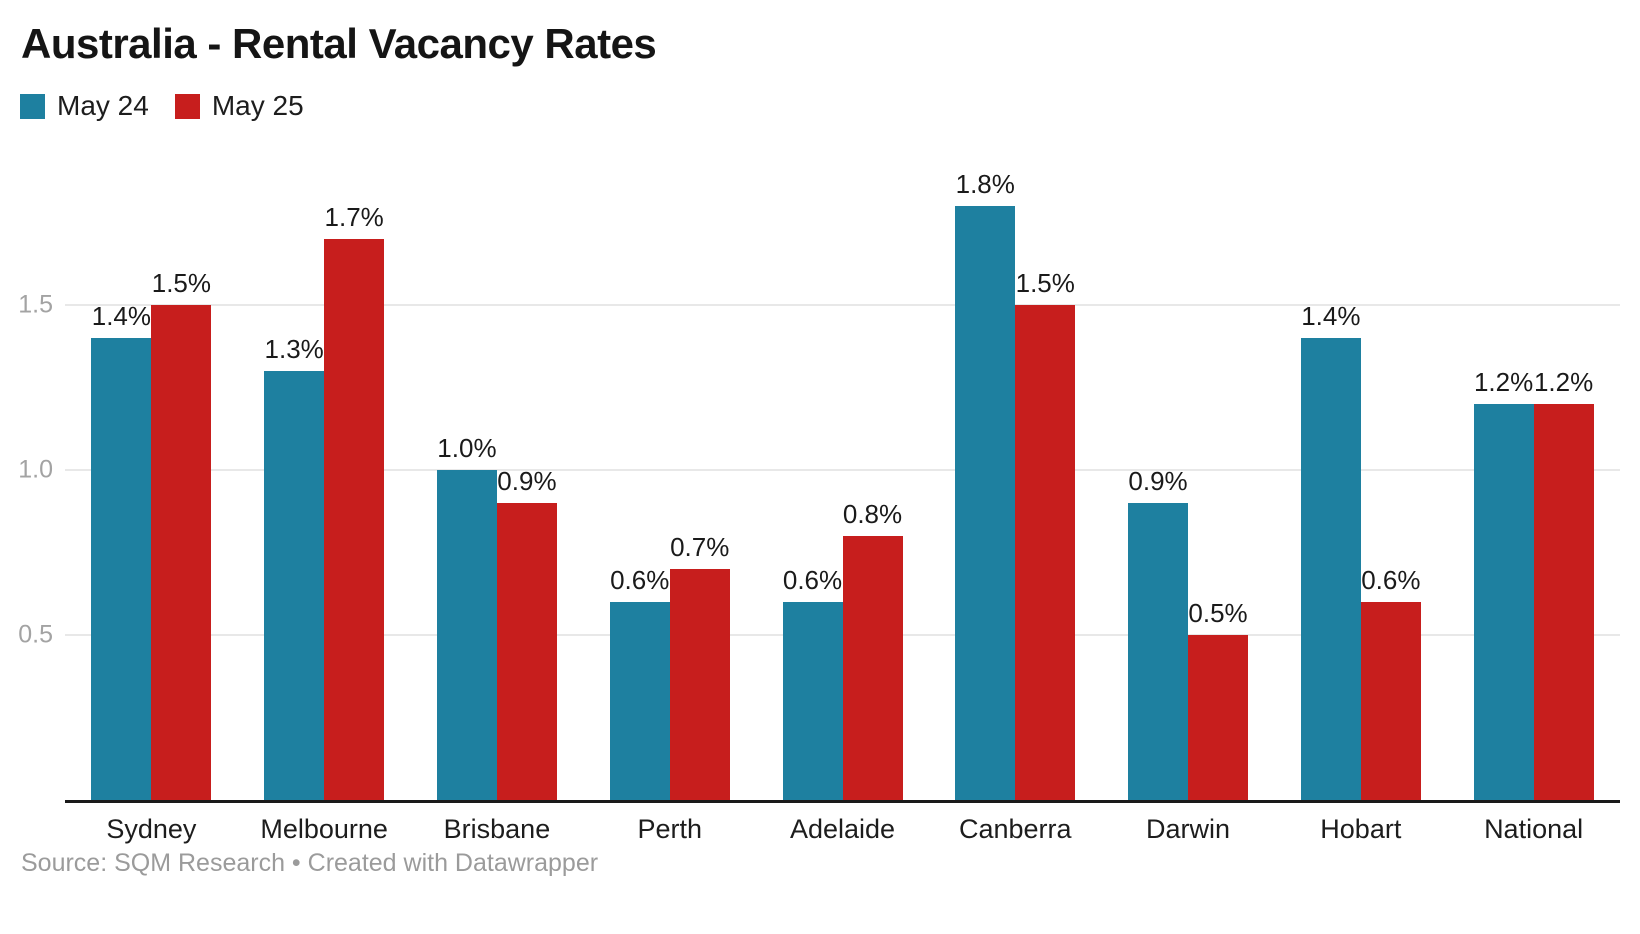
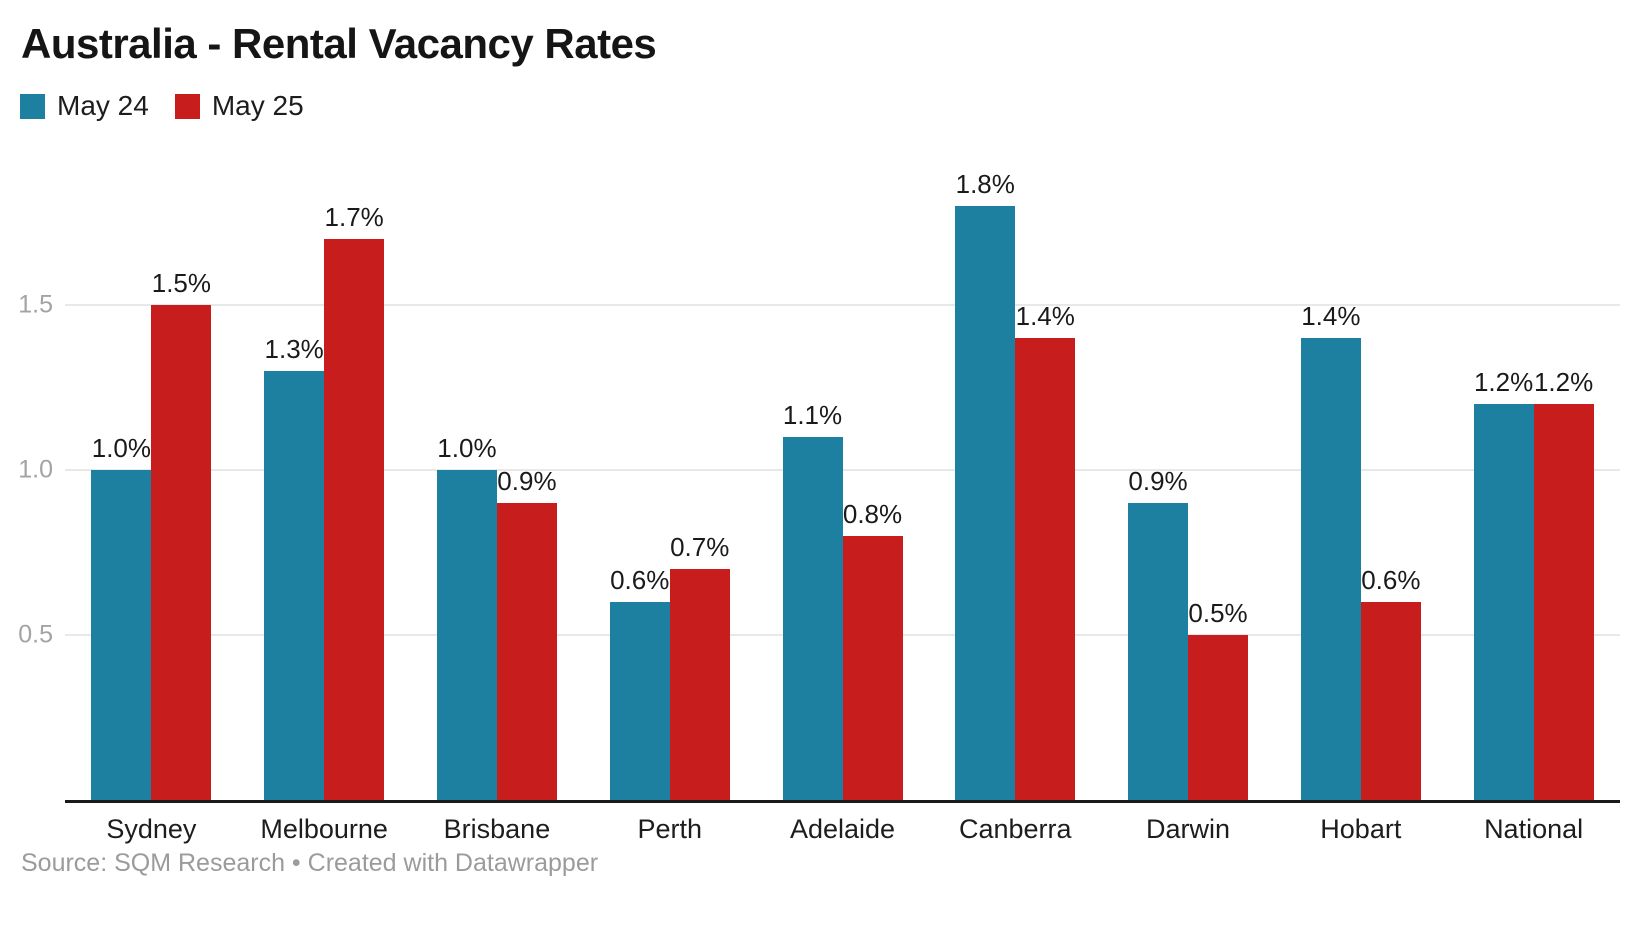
May 24/Sydney: 1.4% -> 1.0%
May 24/Adelaide: 0.6% -> 1.1%
May 25/Canberra: 1.5% -> 1.4%
